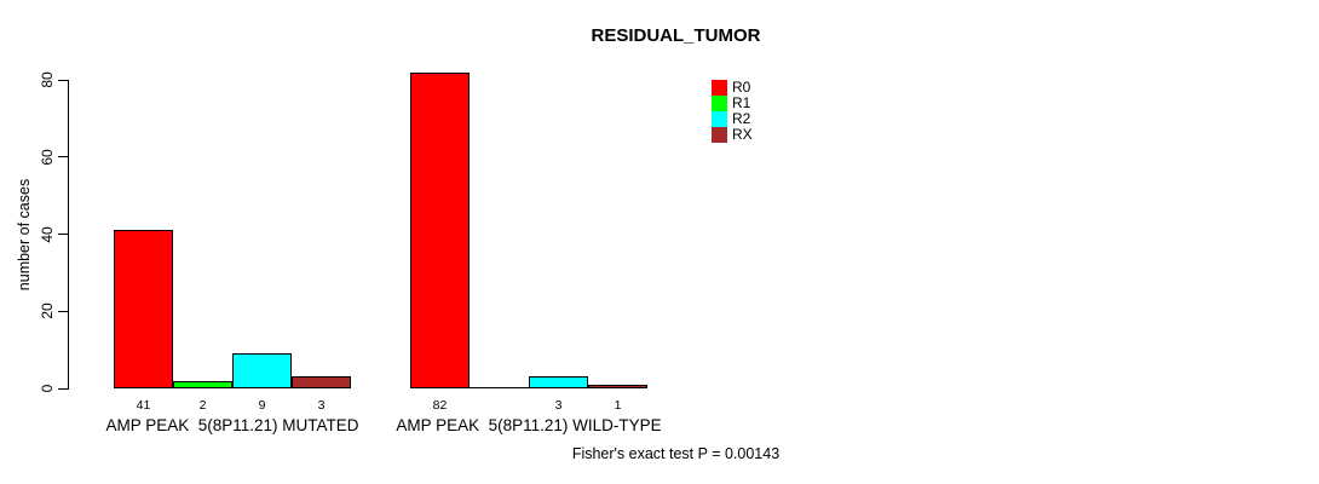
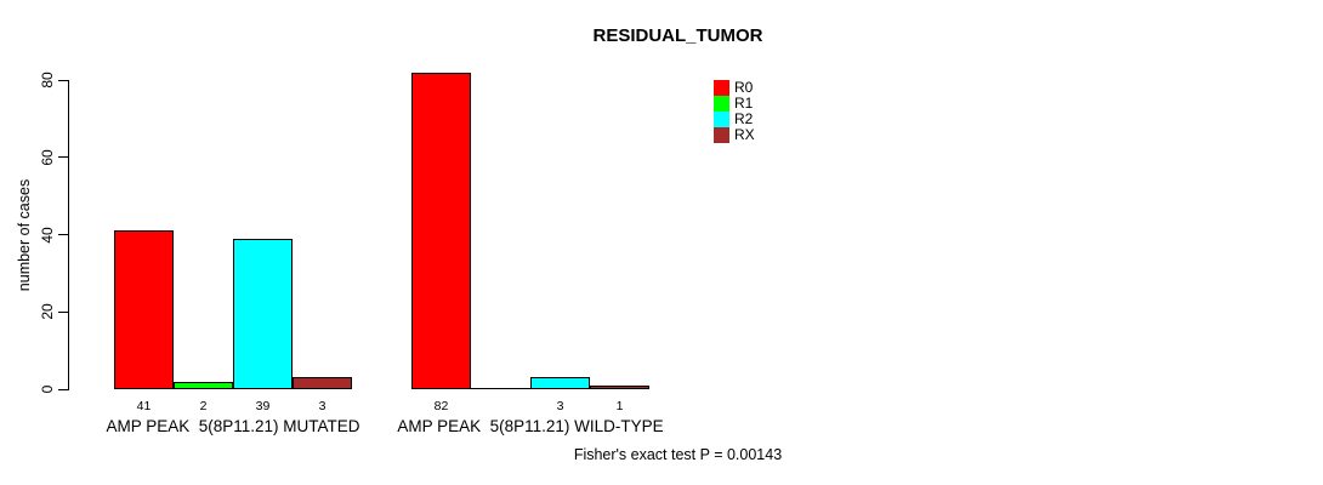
R2/AMP PEAK 5(8P11.21) MUTATED: 9 -> 39
